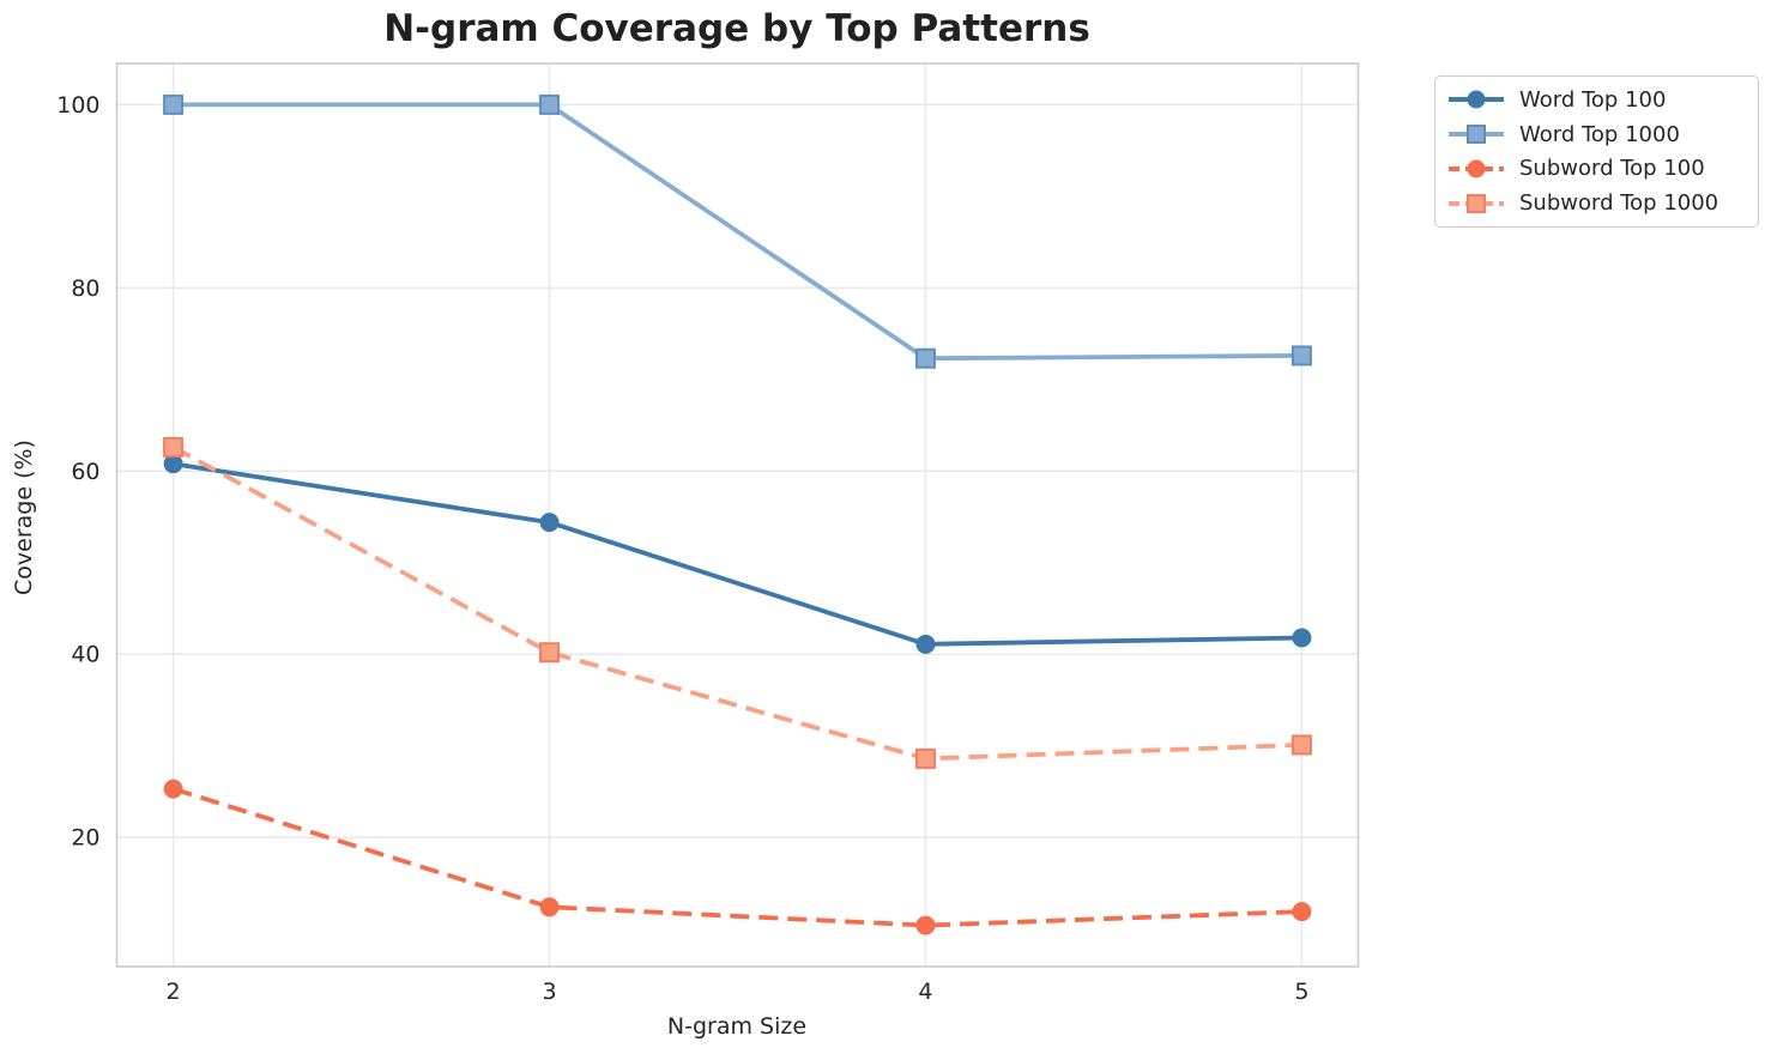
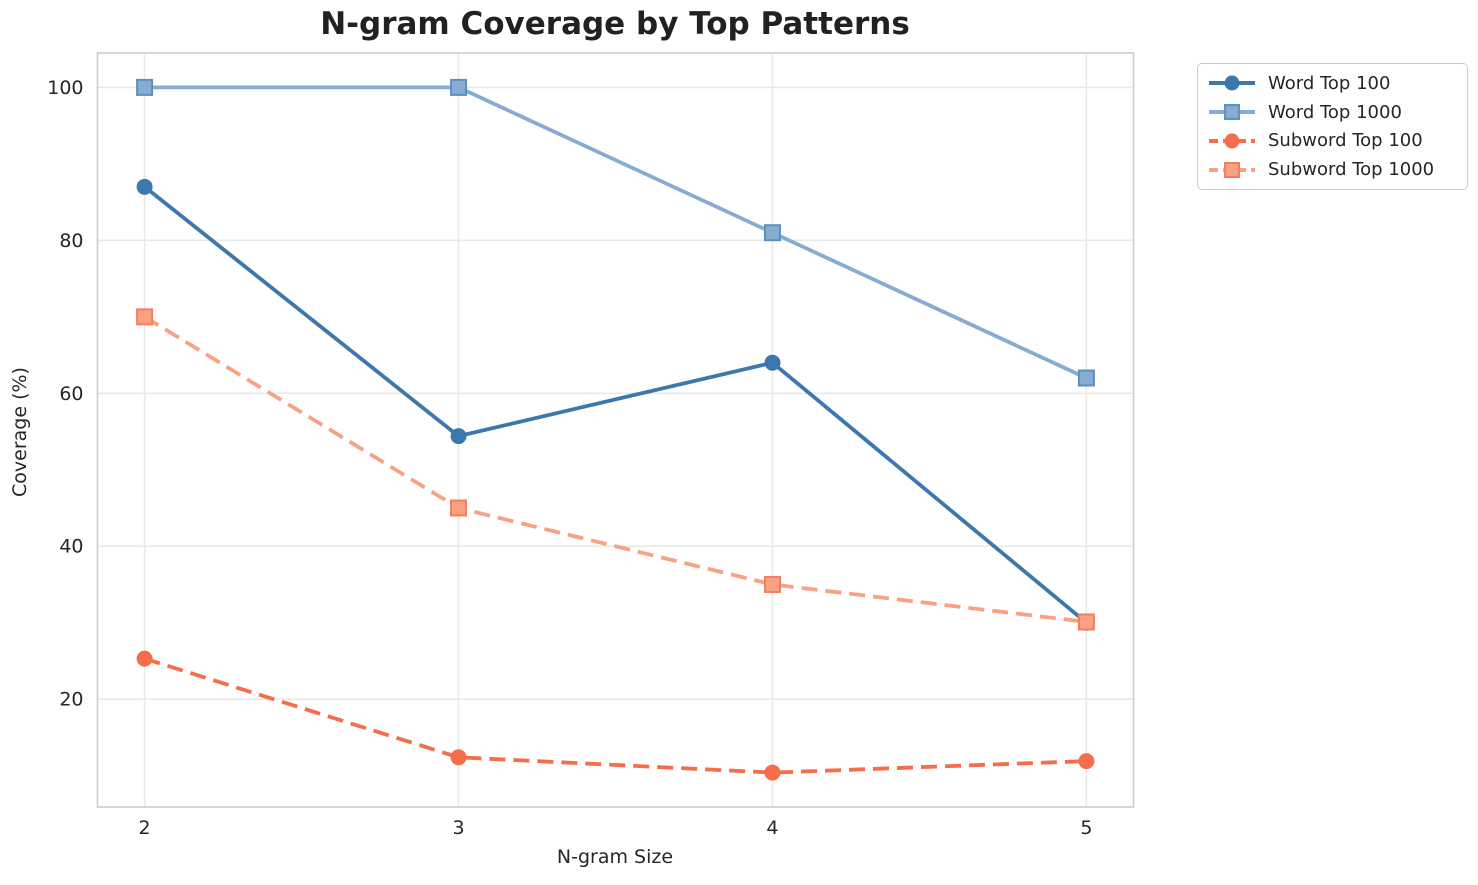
Word Top 100/2: 61 -> 87
Subword Top 1000/2: 63 -> 70
Subword Top 1000/3: 40 -> 45
Word Top 100/4: 41 -> 64
Word Top 1000/4: 72 -> 81
Subword Top 1000/4: 29 -> 35
Word Top 100/5: 42 -> 30
Word Top 1000/5: 73 -> 62
